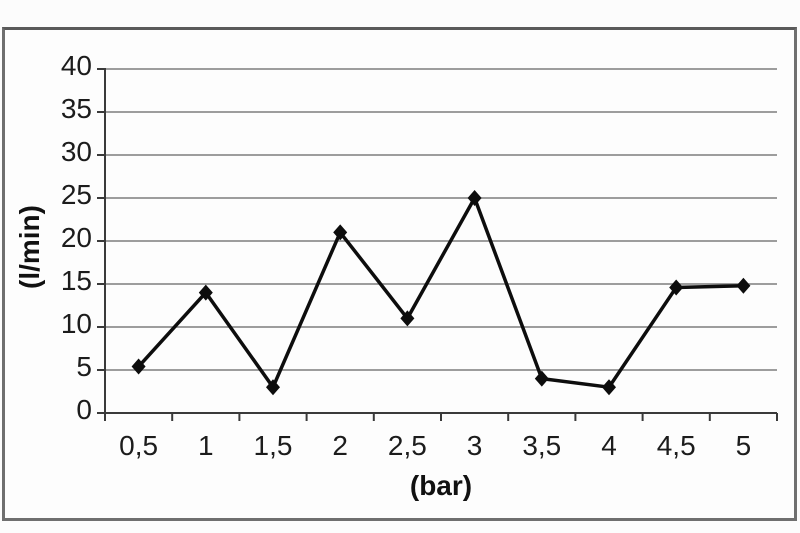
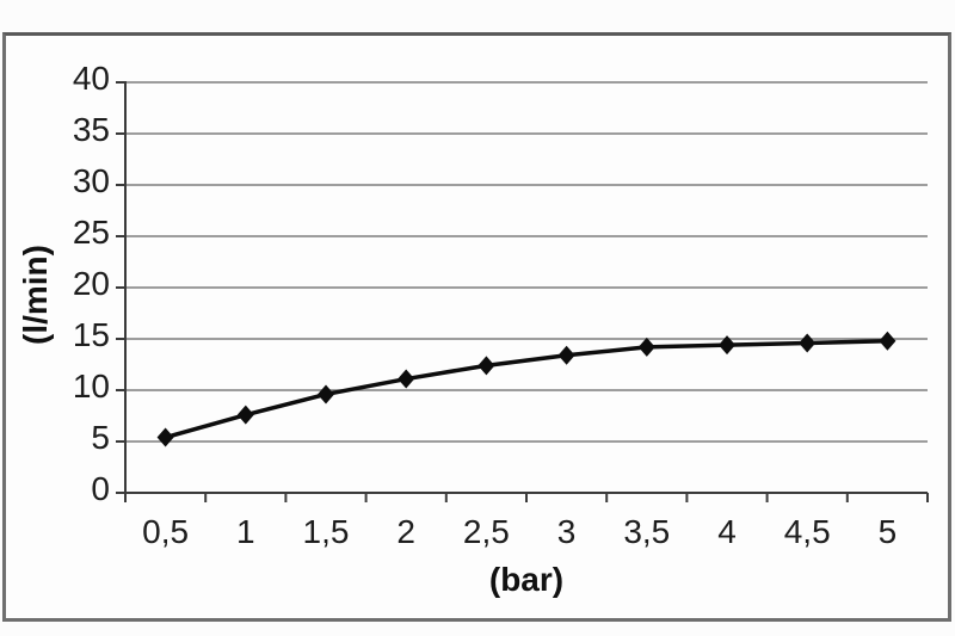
1: 14 -> 8
1,5: 3 -> 10
2: 21 -> 11
2,5: 11 -> 12
3: 25 -> 13
3,5: 4 -> 14
4: 3 -> 14
